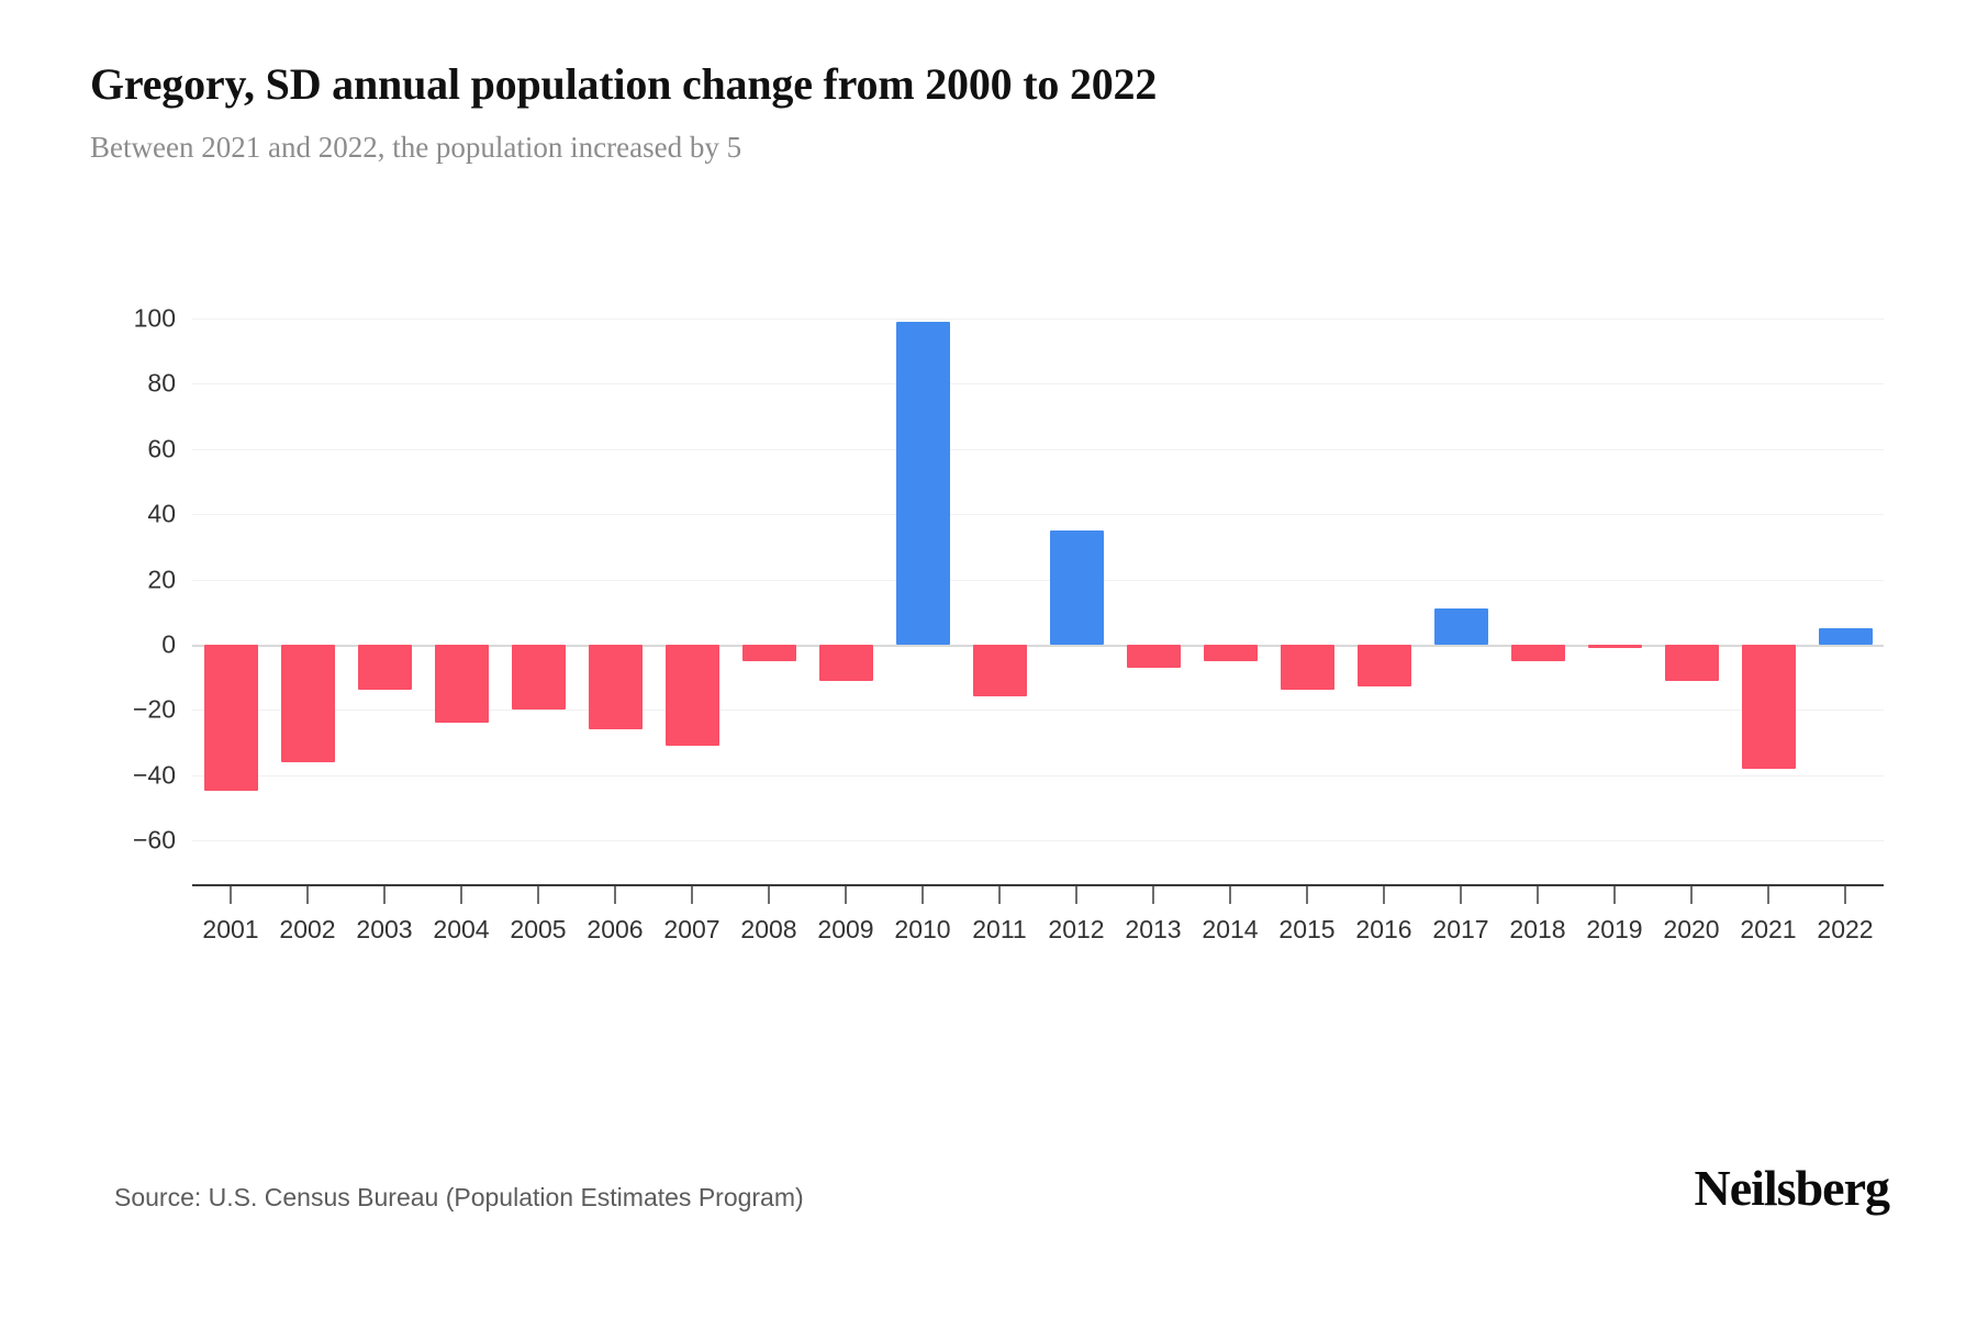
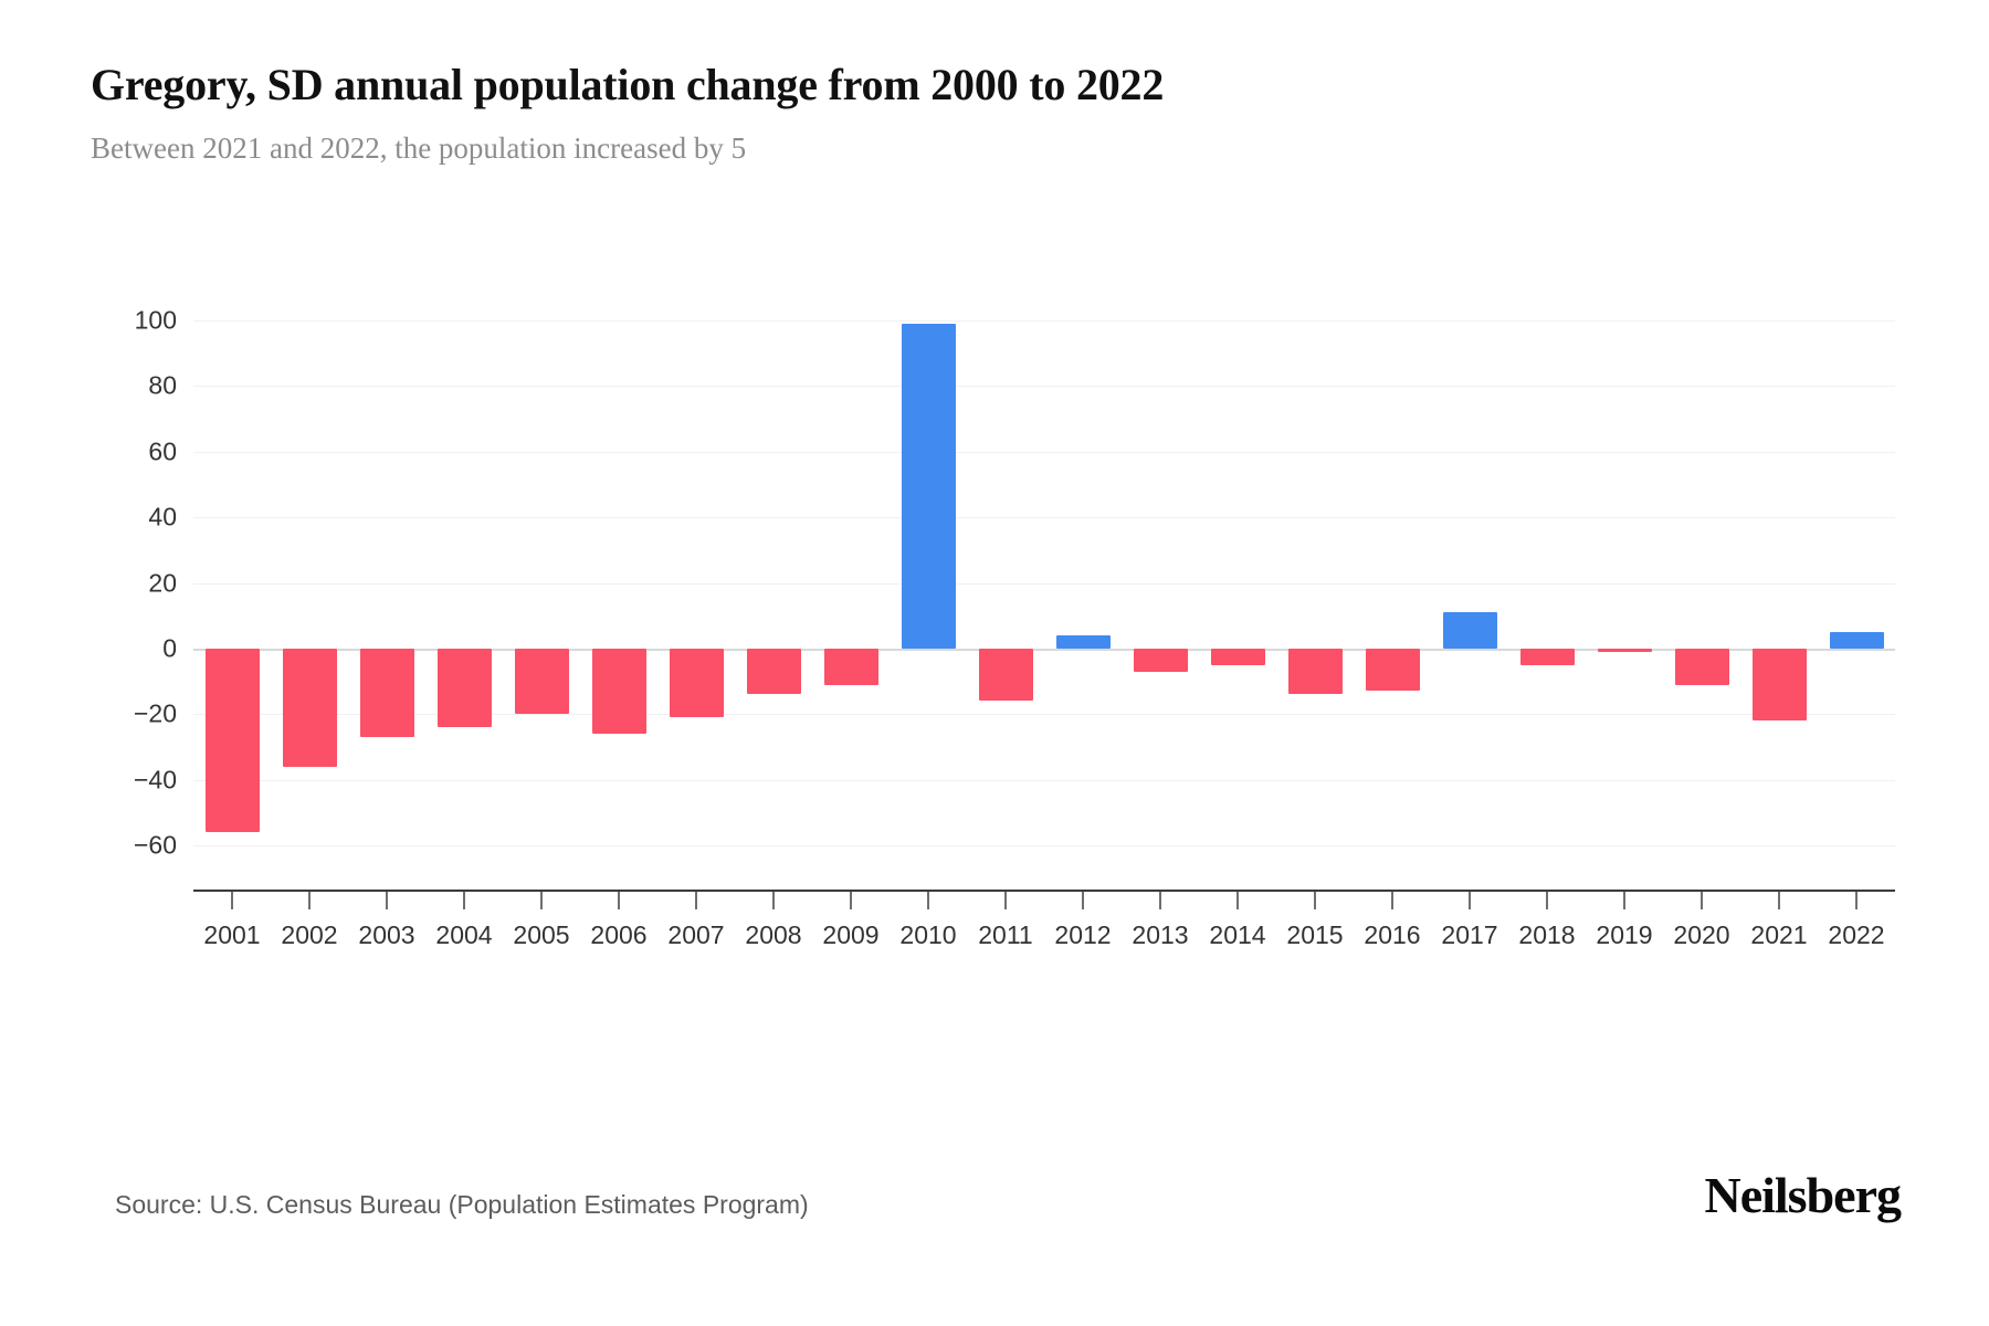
2001: -45 -> -56
2003: -14 -> -27
2007: -31 -> -21
2008: -5 -> -14
2012: 35 -> 4
2021: -38 -> -22
